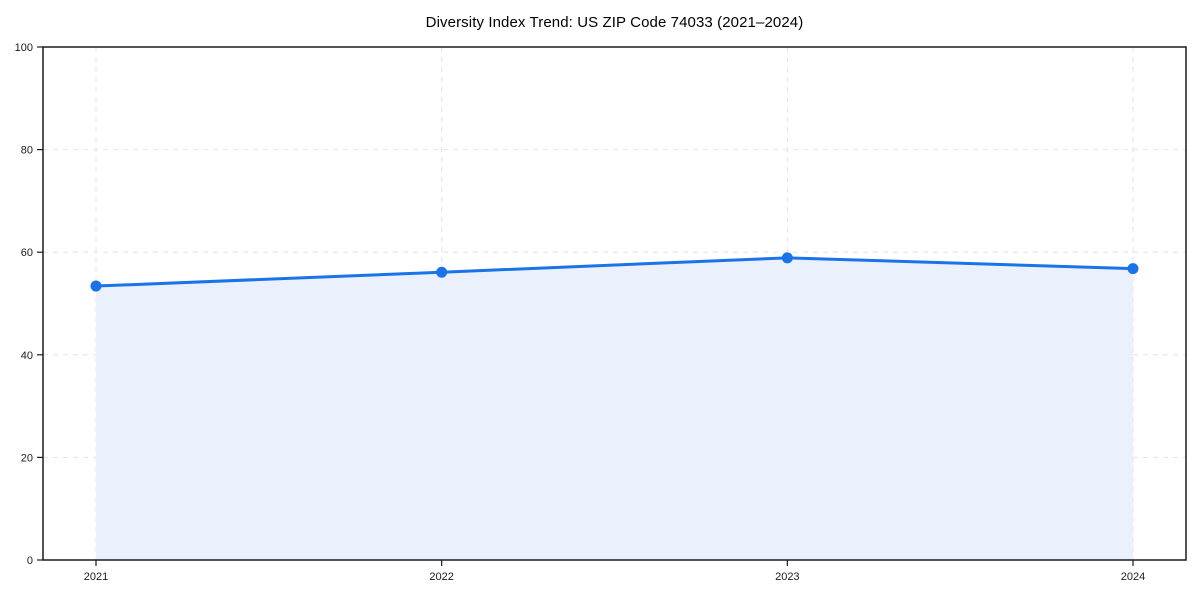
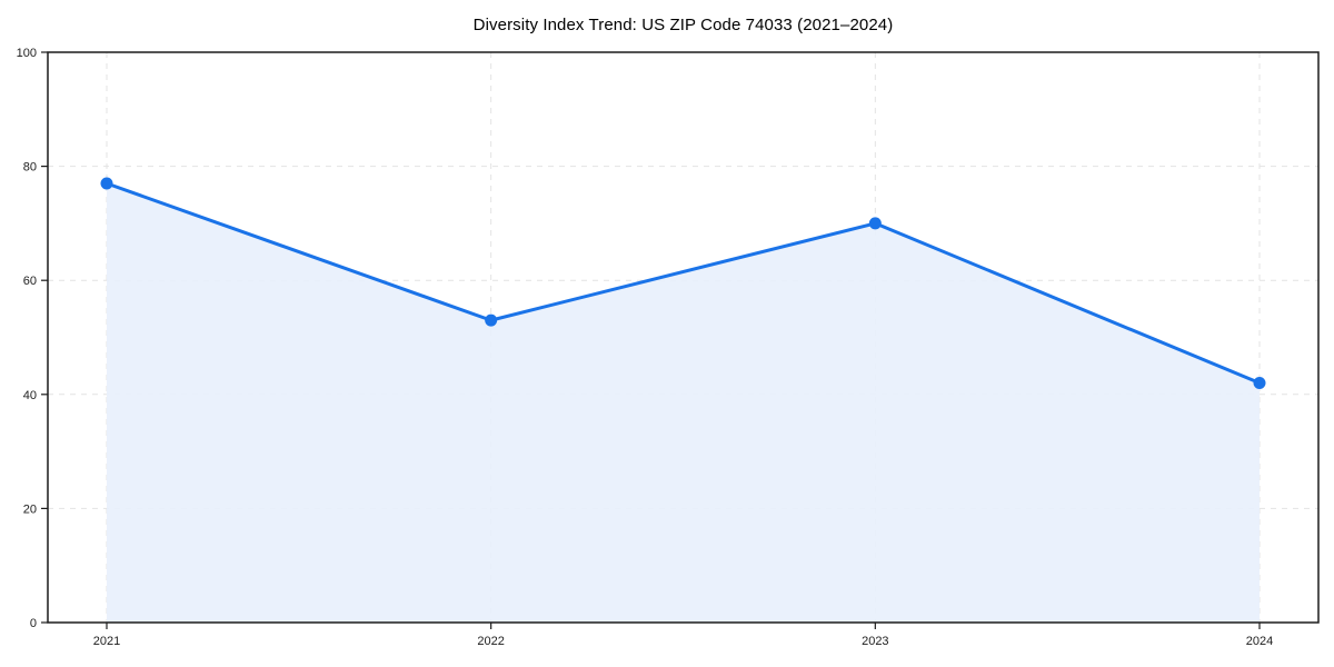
2021: 53 -> 77
2022: 56 -> 53
2023: 59 -> 70
2024: 57 -> 42
